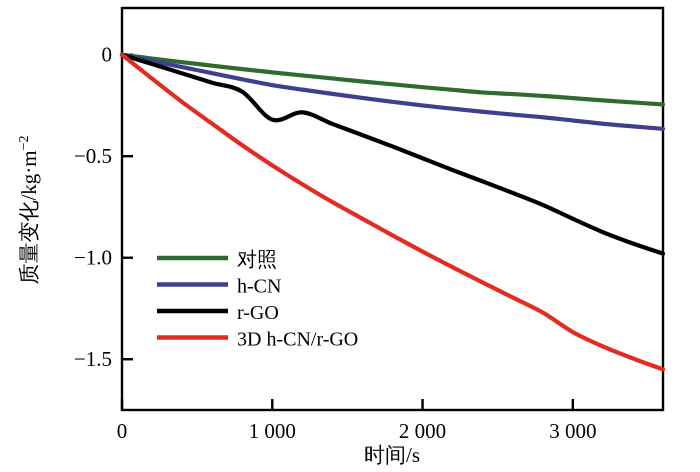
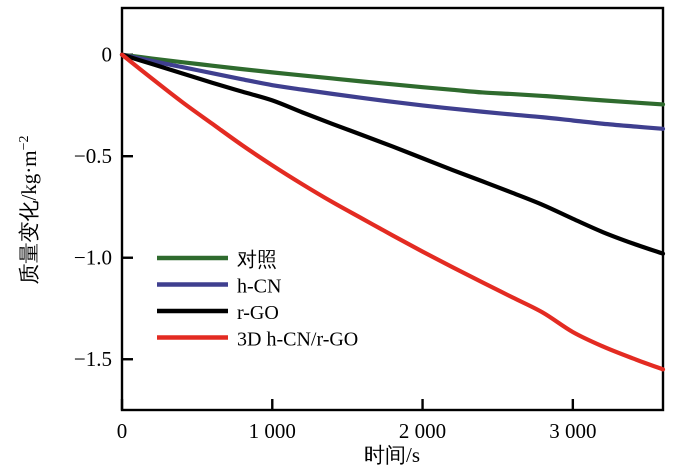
r-GO/1000: -0.32 -> -0.23
